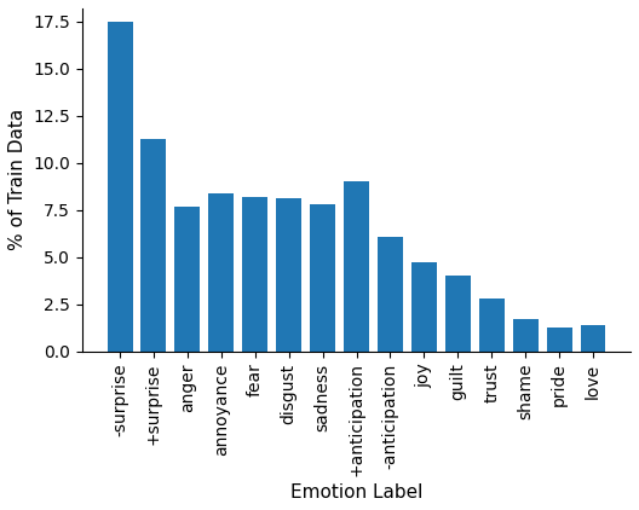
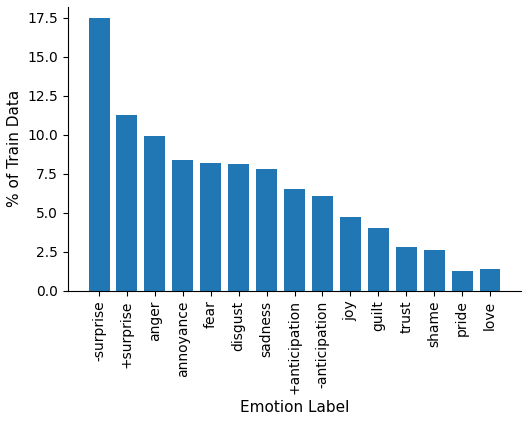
anger: 7.7 -> 9.9
+anticipation: 9.0 -> 6.5
shame: 1.7 -> 2.6
